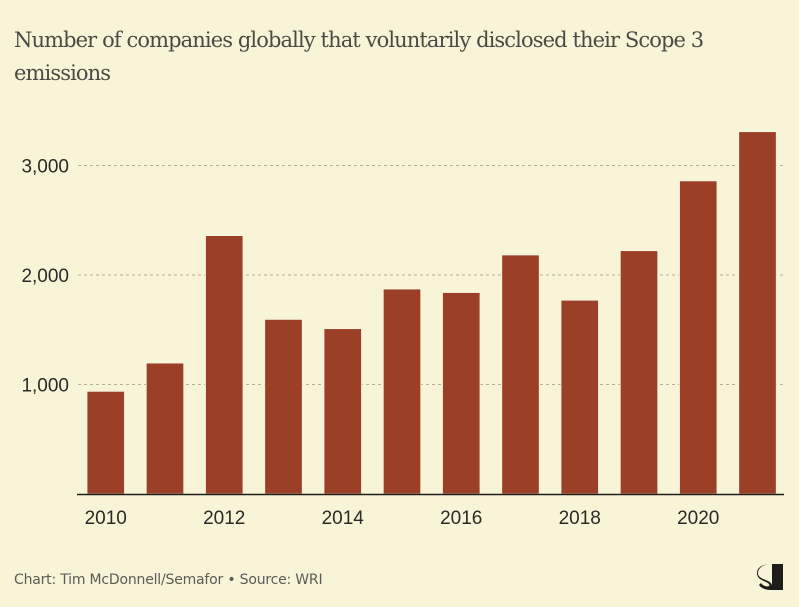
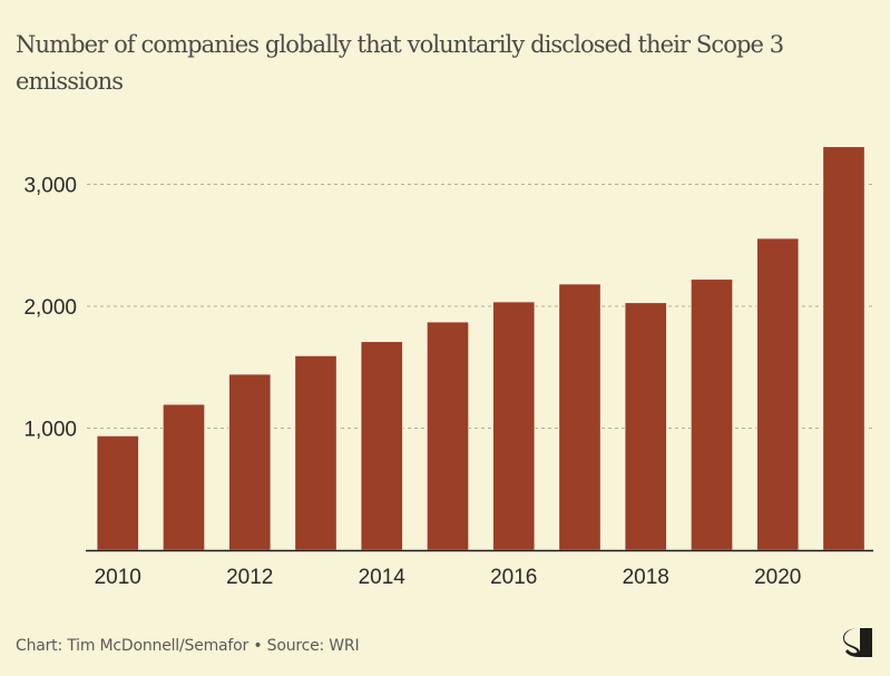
2012: 2360 -> 1440
2014: 1510 -> 1710
2016: 1840 -> 2040
2018: 1770 -> 2030
2020: 2860 -> 2560
